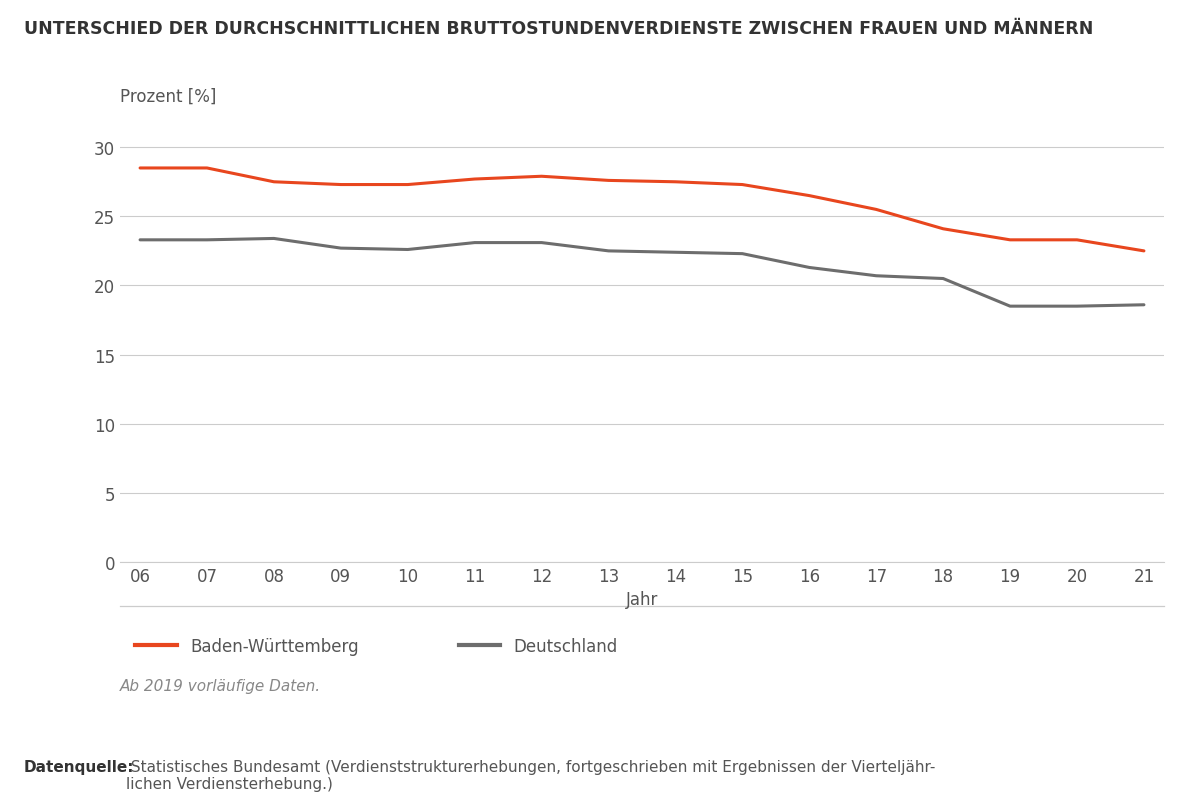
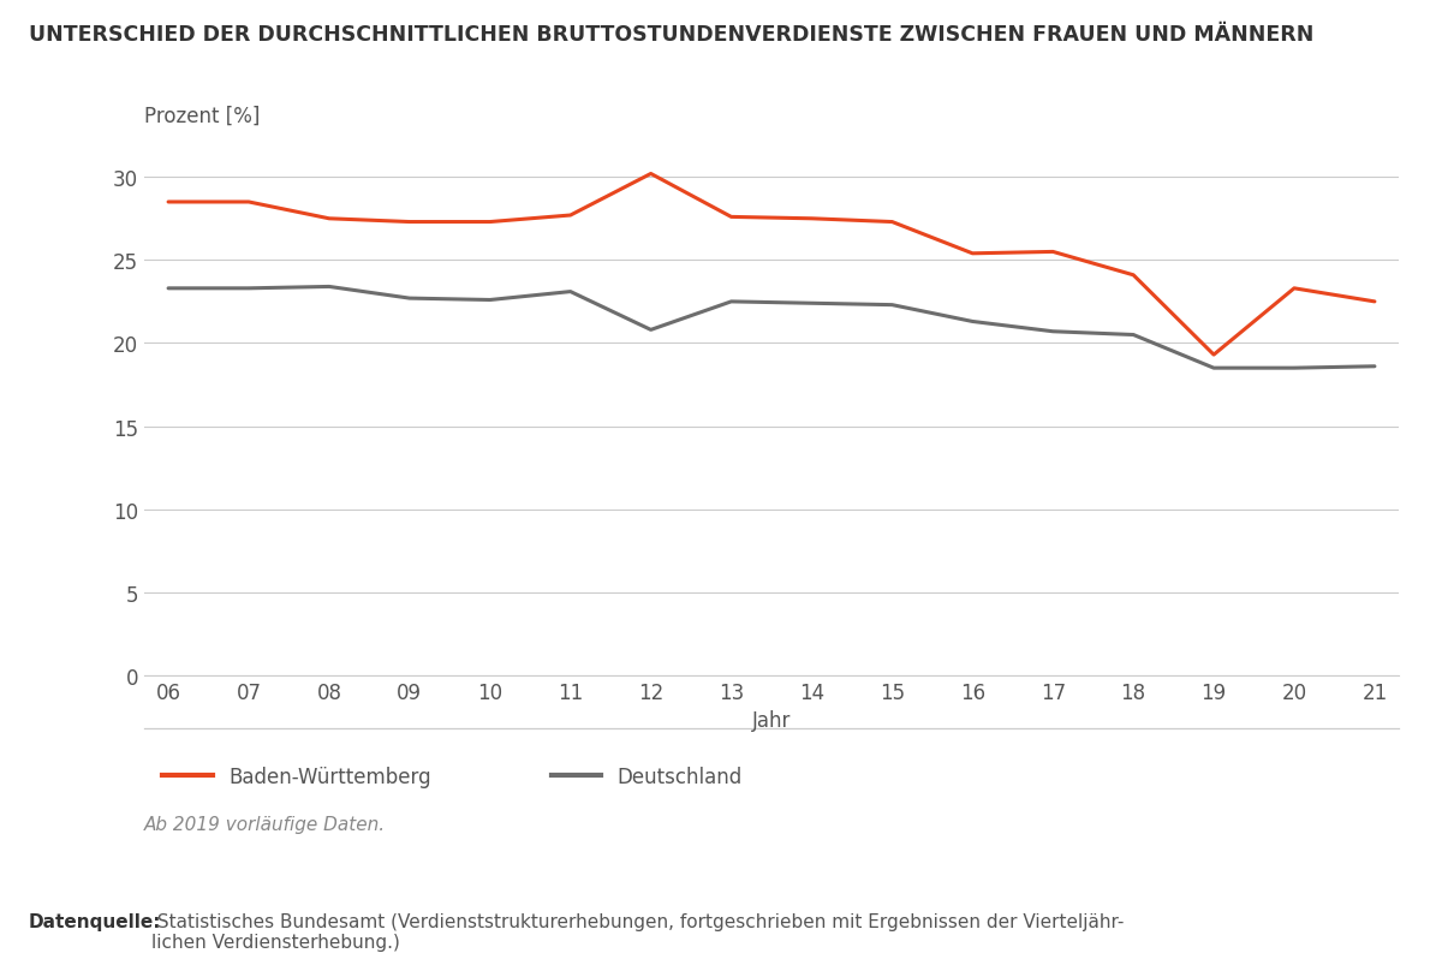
Baden-Württemberg/12: 27.9 -> 30.2
Deutschland/12: 23.1 -> 20.8
Baden-Württemberg/16: 26.5 -> 25.4
Baden-Württemberg/19: 23.3 -> 19.3
